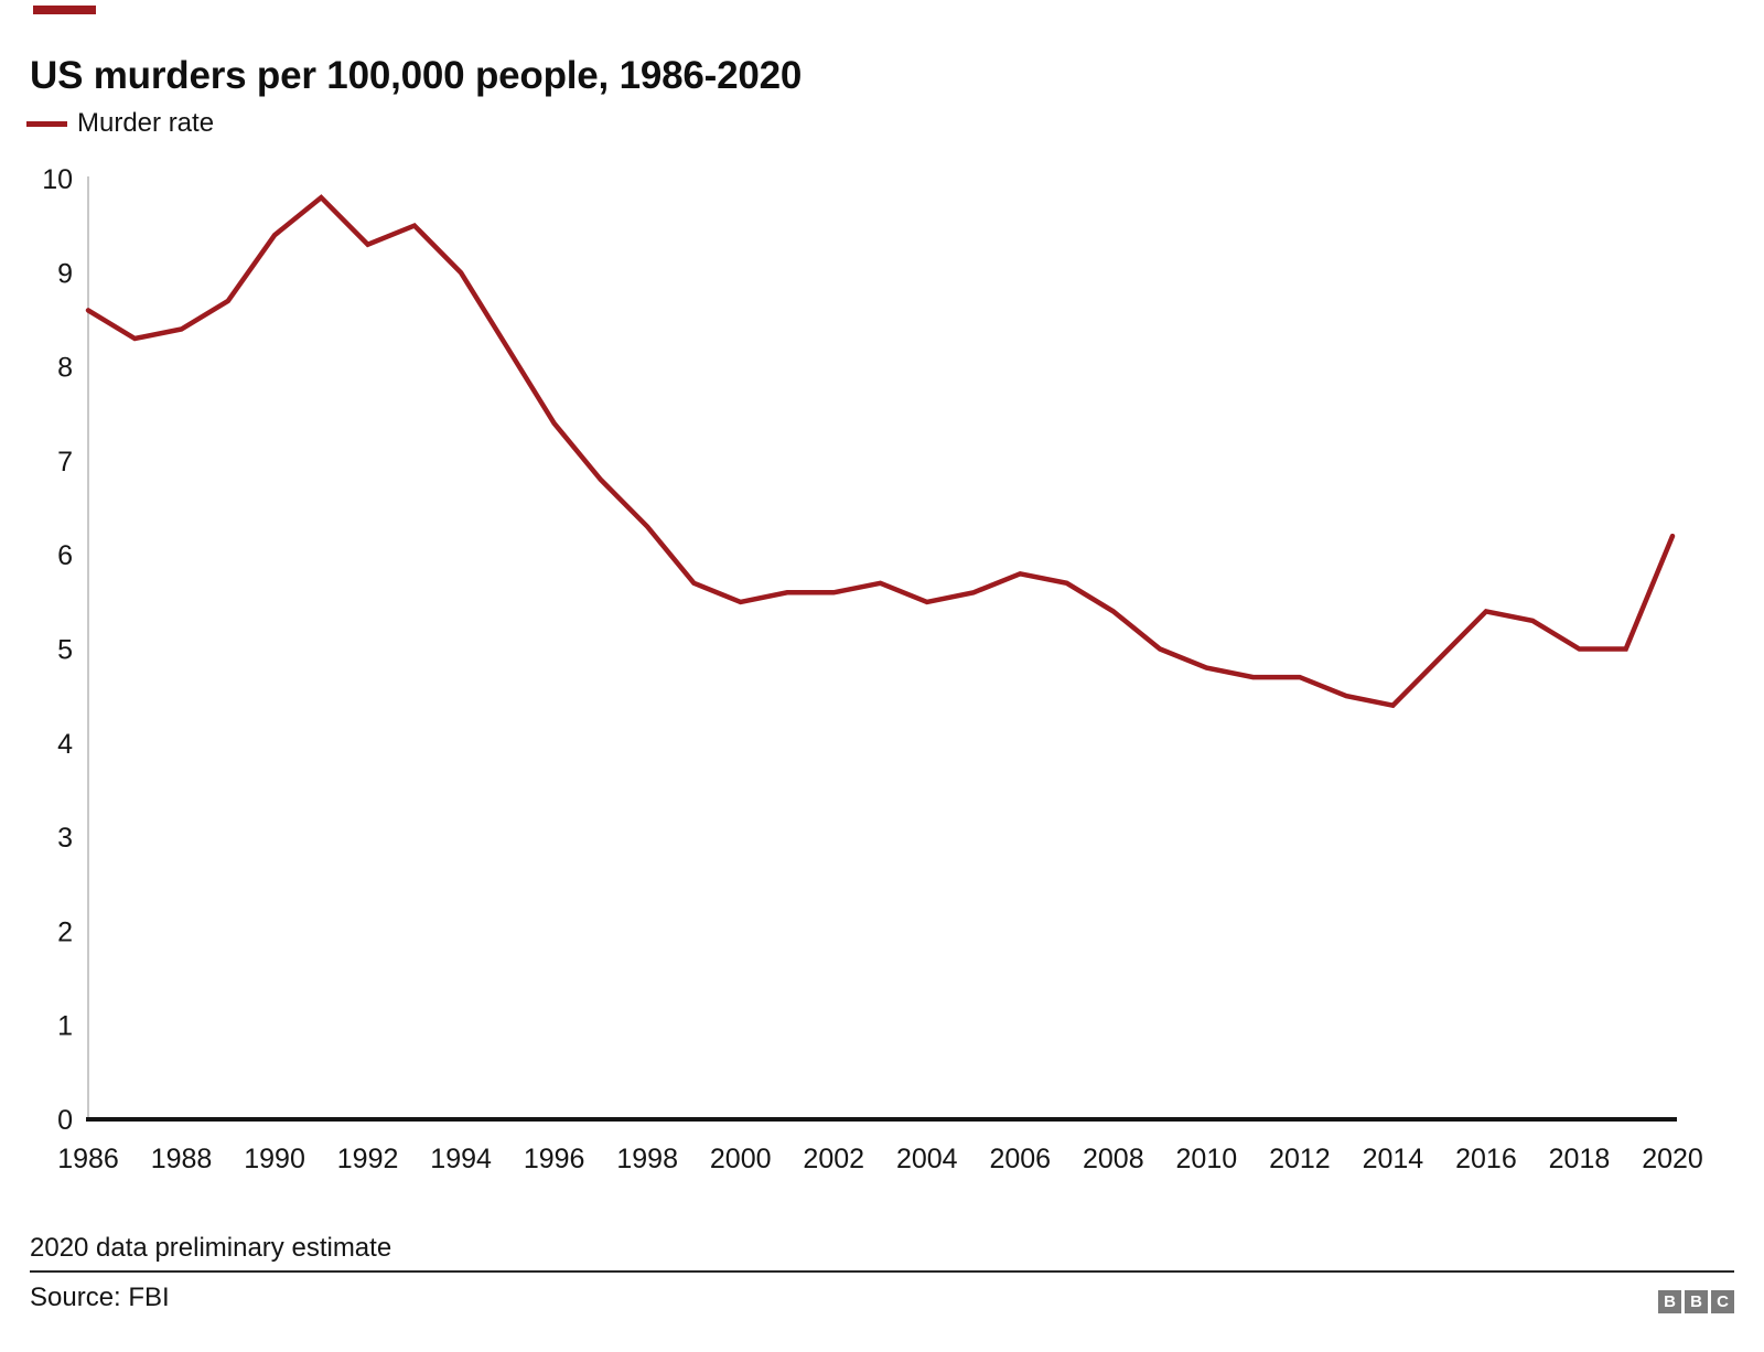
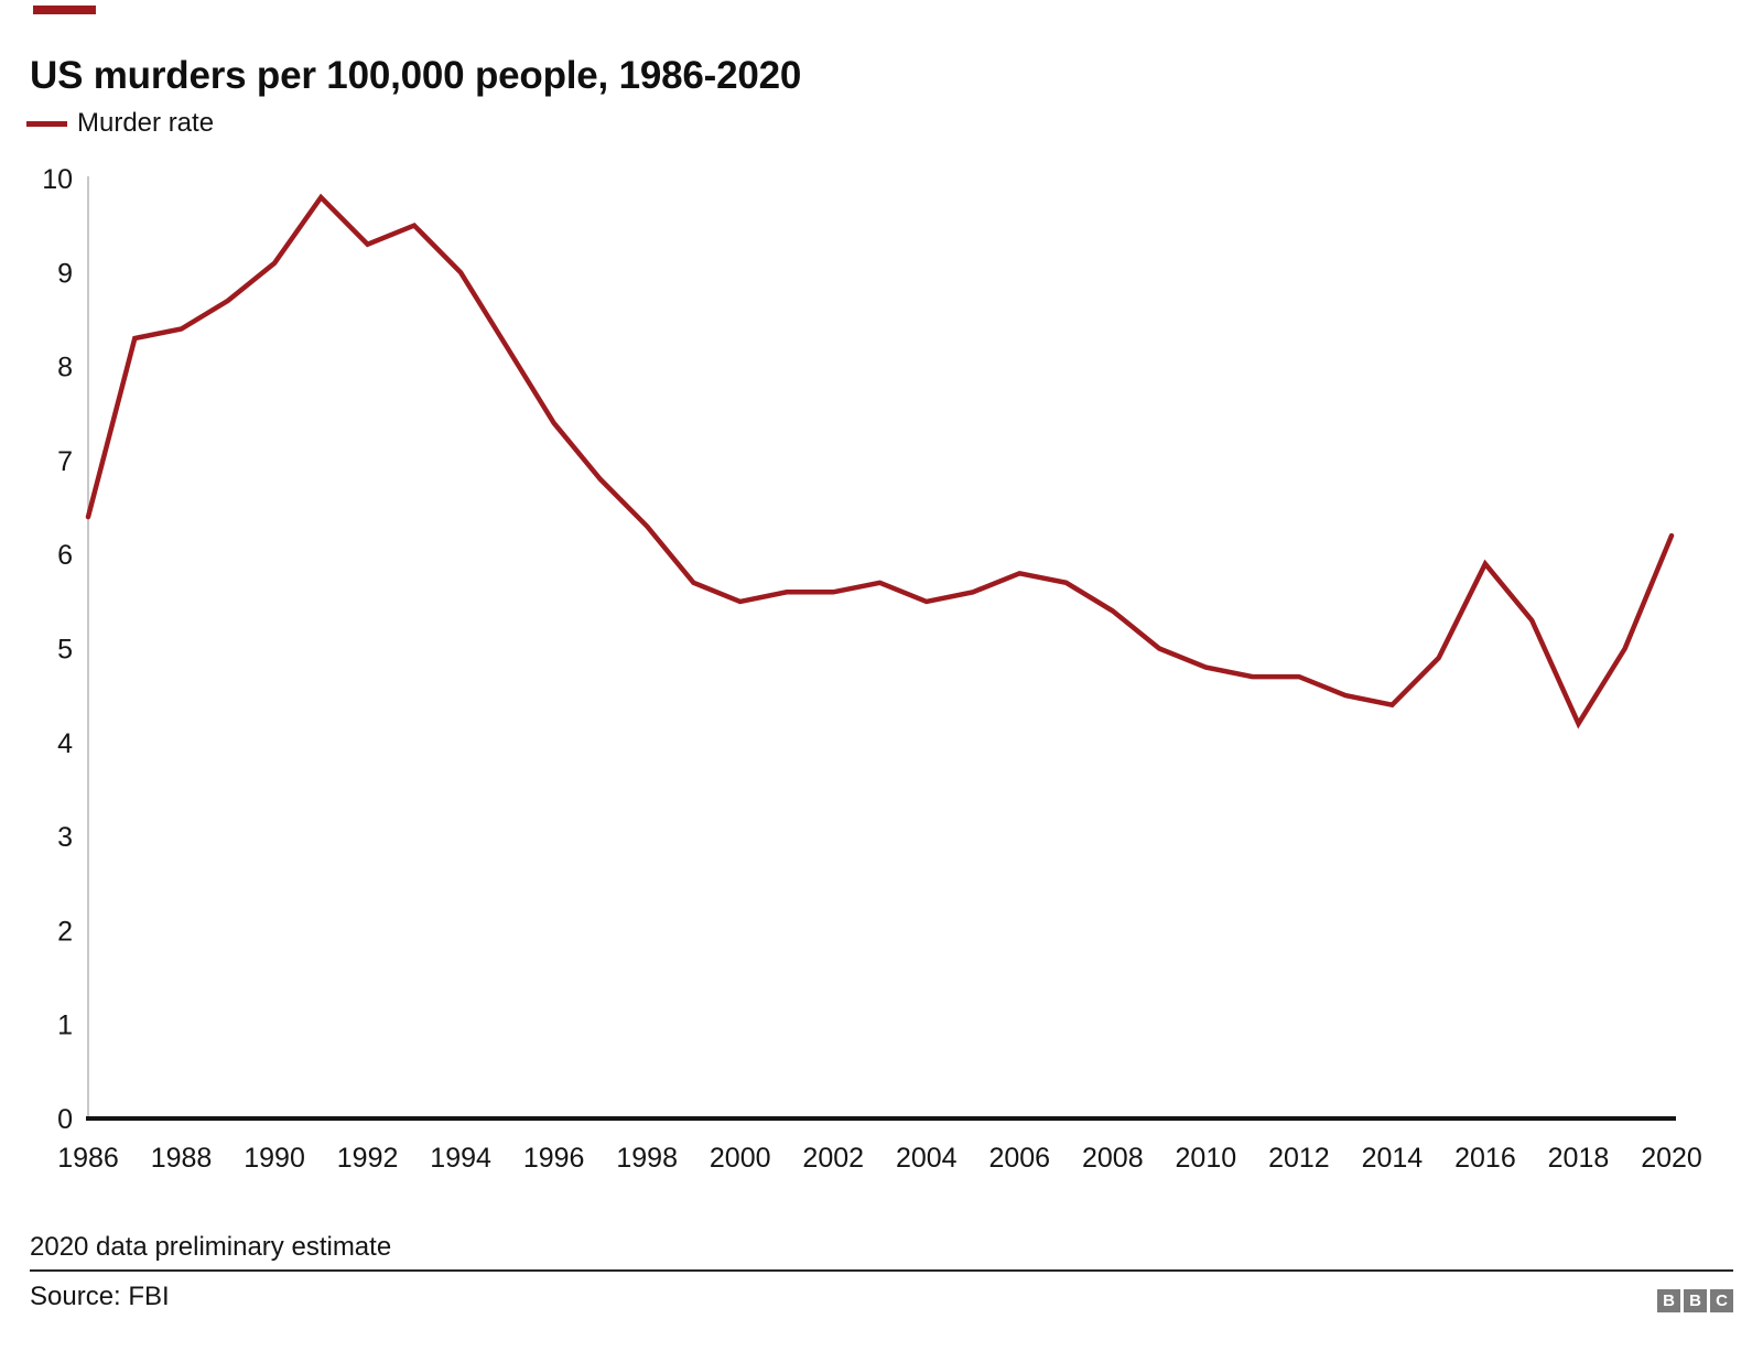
1986: 8.6 -> 6.4
1990: 9.4 -> 9.1
2016: 5.4 -> 5.9
2018: 5.0 -> 4.2
